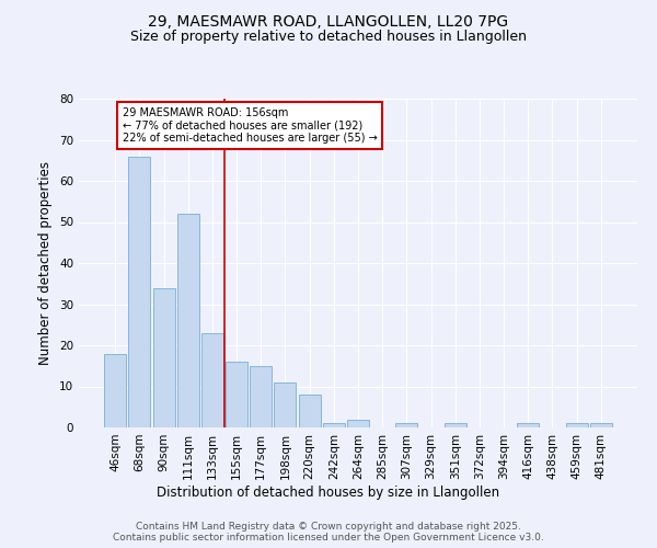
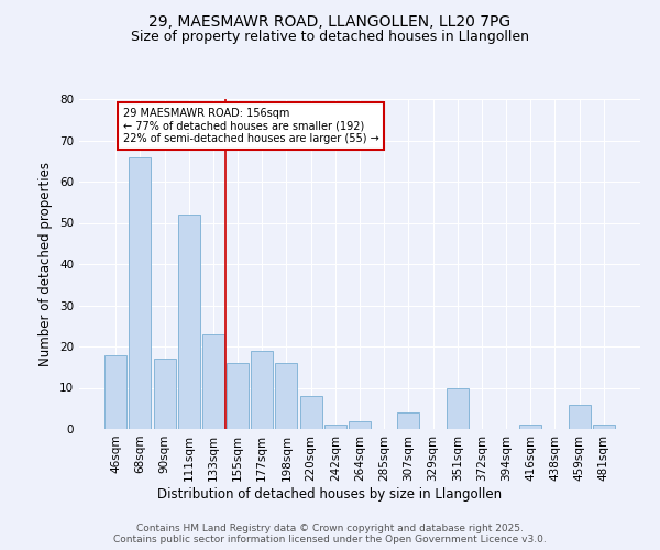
90sqm: 34 -> 17
177sqm: 15 -> 19
198sqm: 11 -> 16
307sqm: 1 -> 4
351sqm: 1 -> 10
459sqm: 1 -> 6
